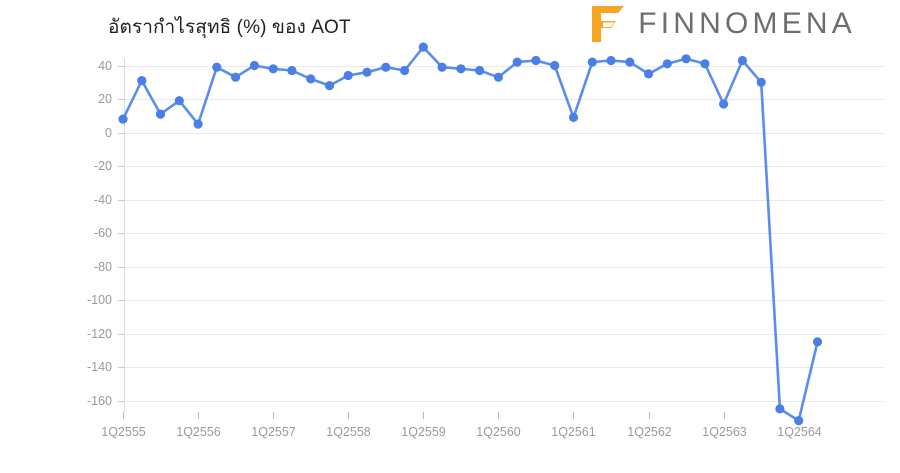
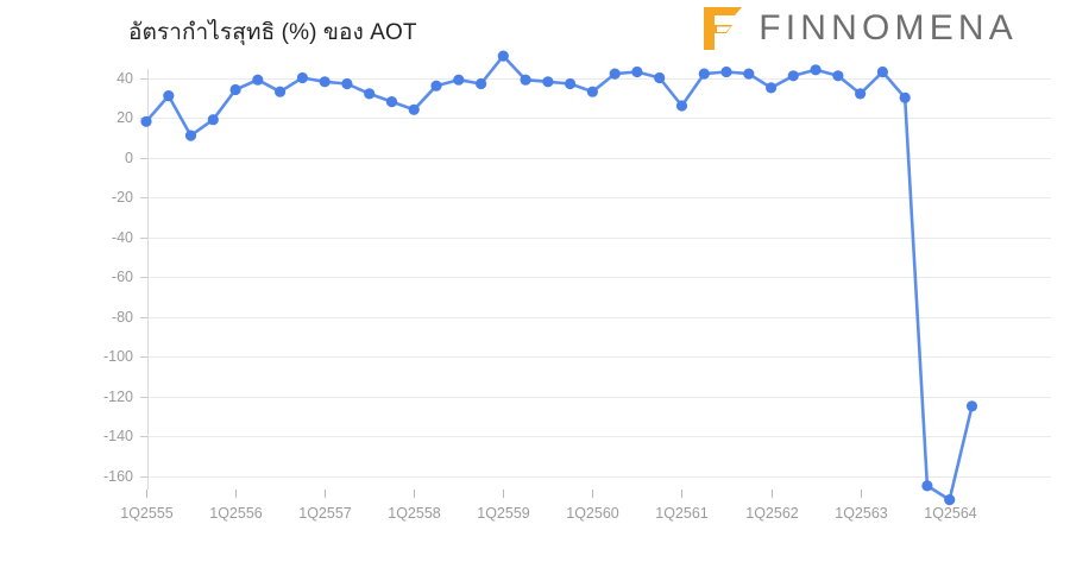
1Q2555: 8 -> 18
1Q2556: 5 -> 34
1Q2558: 34 -> 24
1Q2561: 9 -> 26
1Q2563: 17 -> 32
